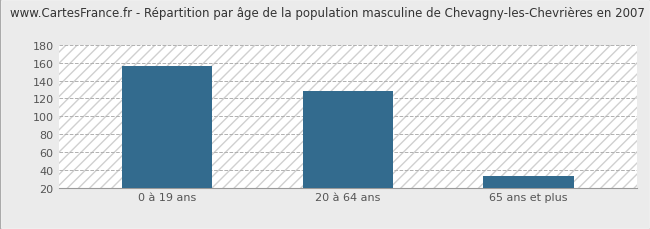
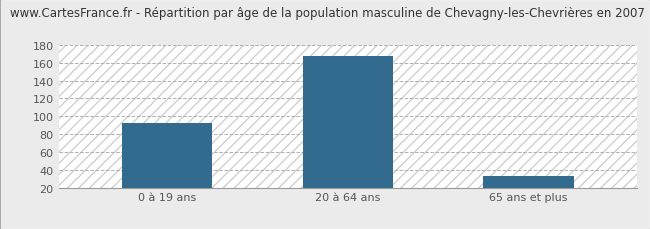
0 à 19 ans: 156 -> 93
20 à 64 ans: 128 -> 168
